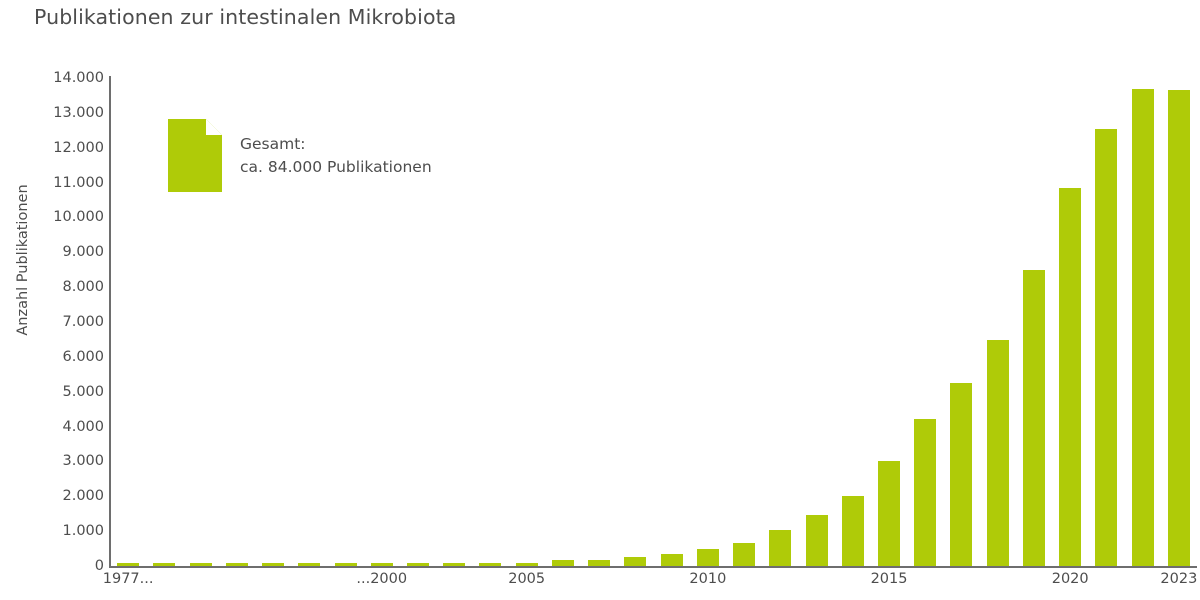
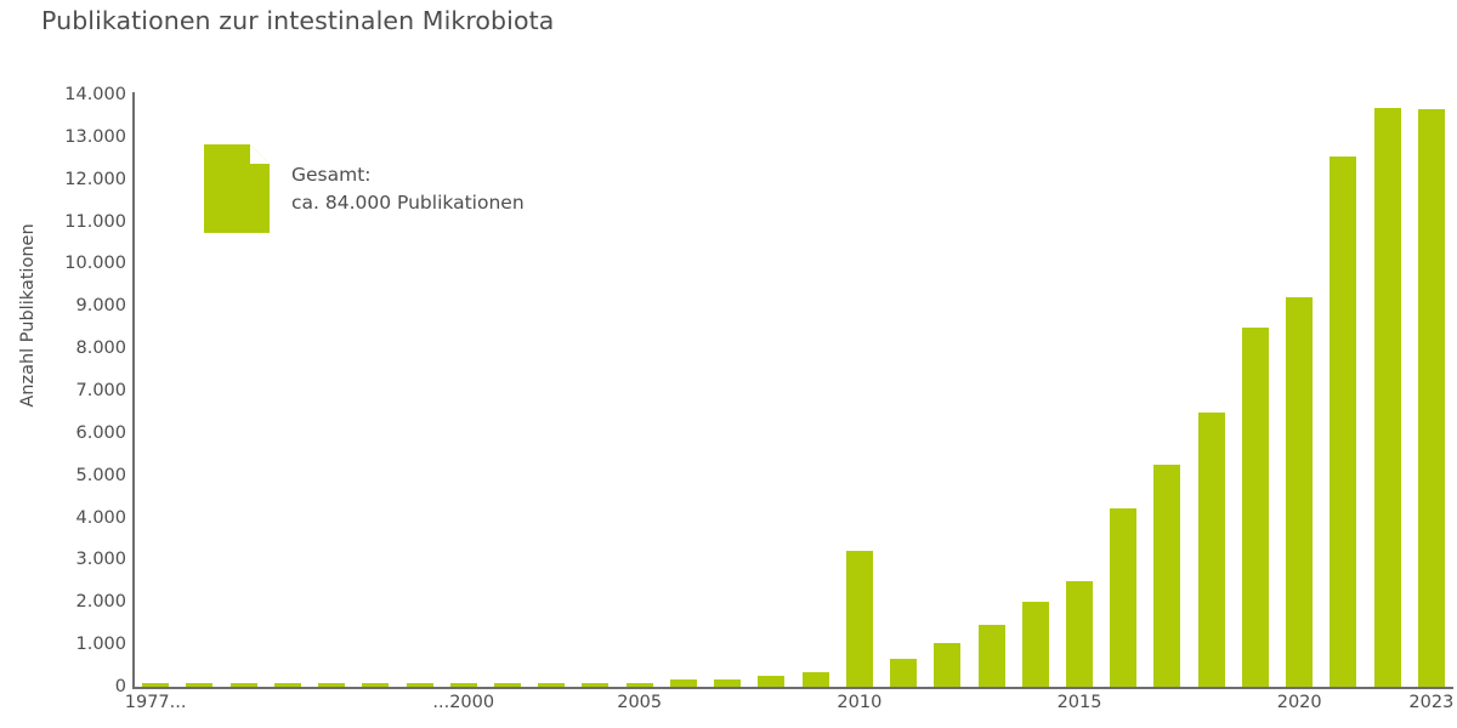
2010: 500 -> 3200
2015: 3000 -> 2500
2020: 10800 -> 9200
